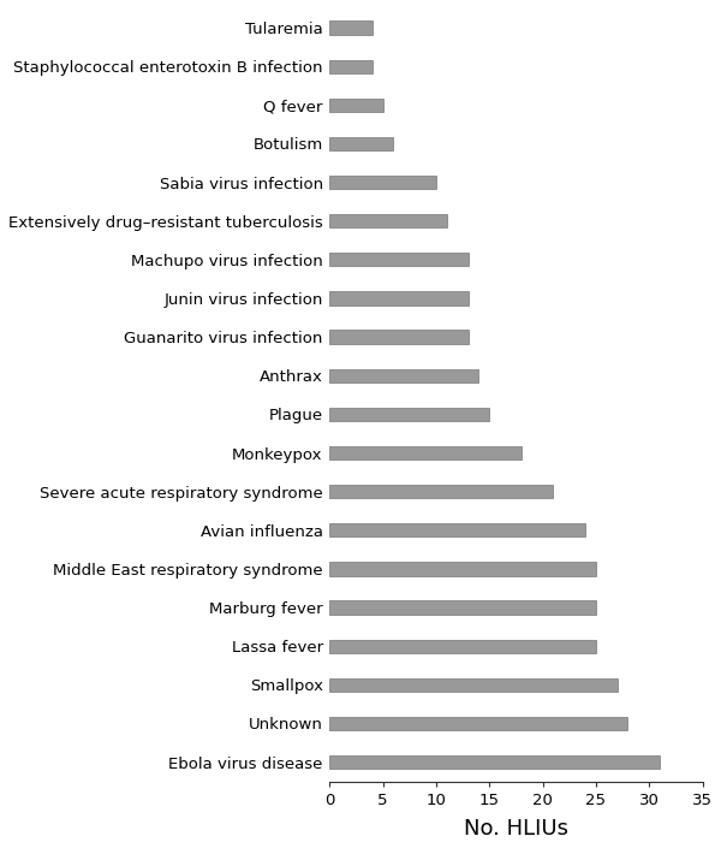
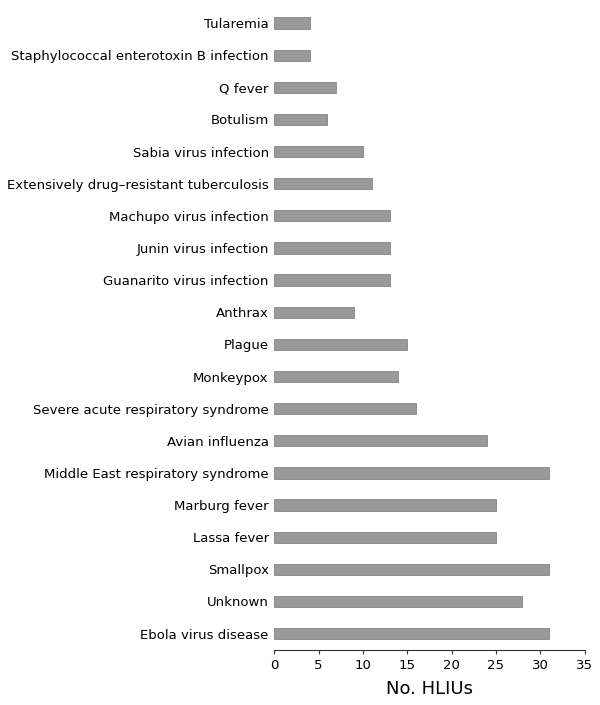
Q fever: 5 -> 7
Anthrax: 14 -> 9
Monkeypox: 18 -> 14
Severe acute respiratory syndrome: 21 -> 16
Middle East respiratory syndrome: 25 -> 31
Smallpox: 27 -> 31
